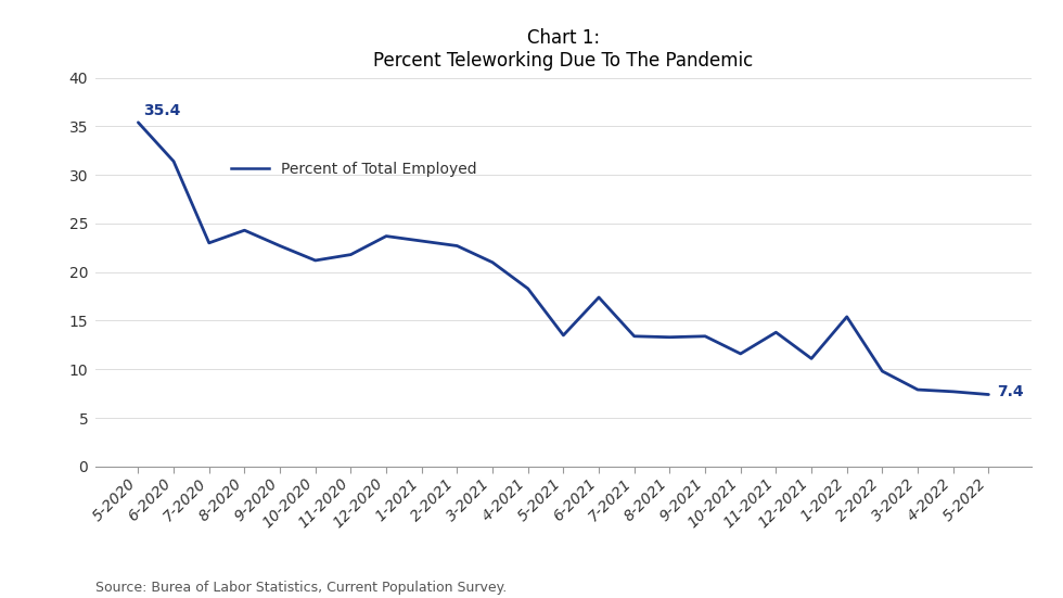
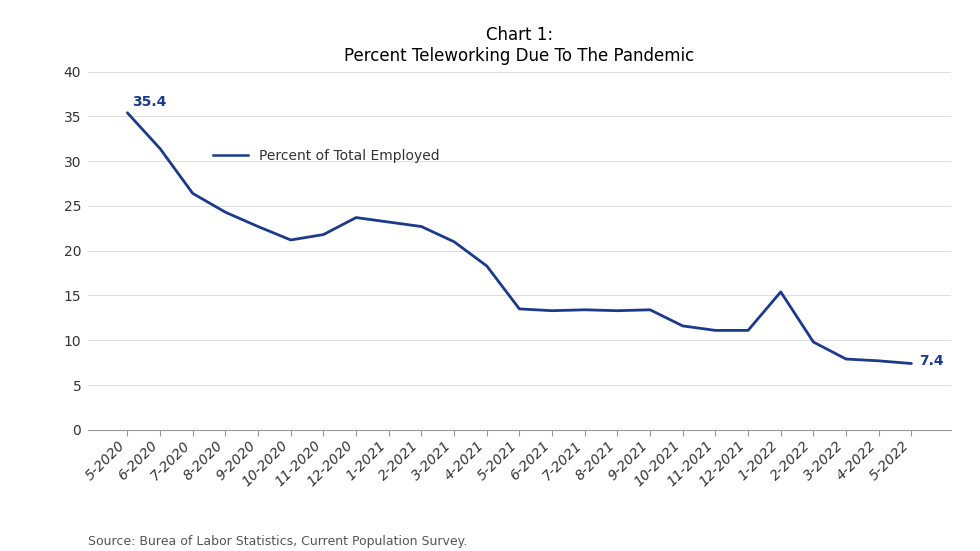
7-2020: 23.0 -> 26.4
6-2021: 17.4 -> 13.3
11-2021: 13.8 -> 11.1
